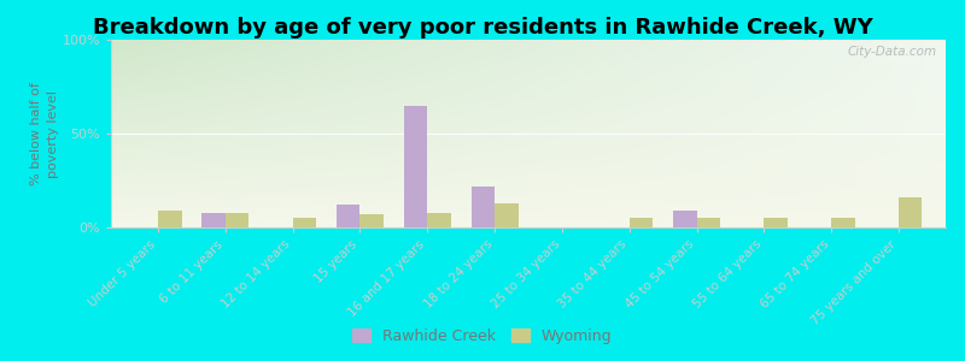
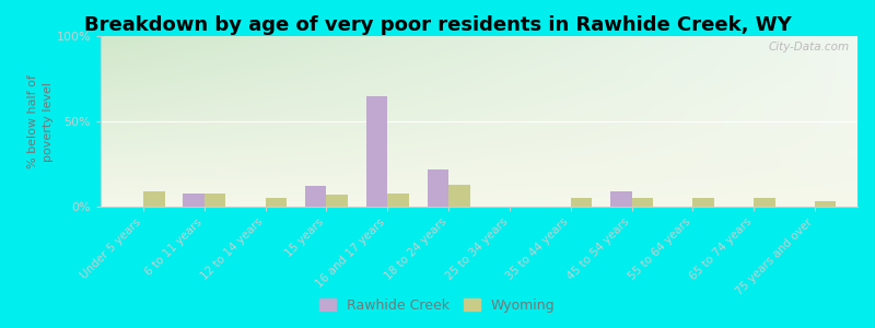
Wyoming/75 years and over: 16% -> 3%
